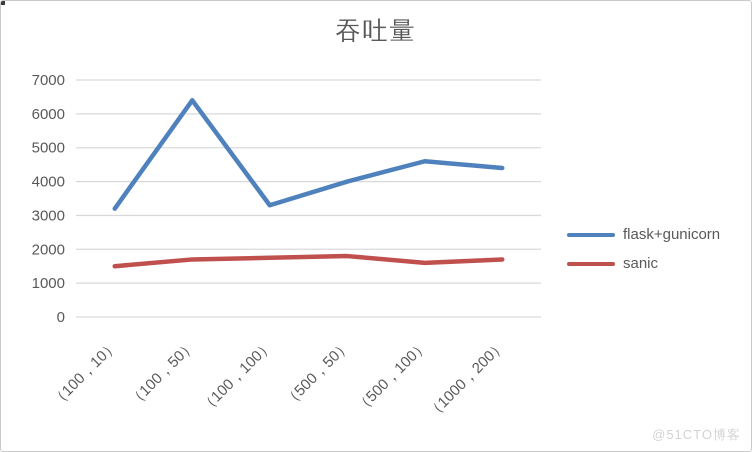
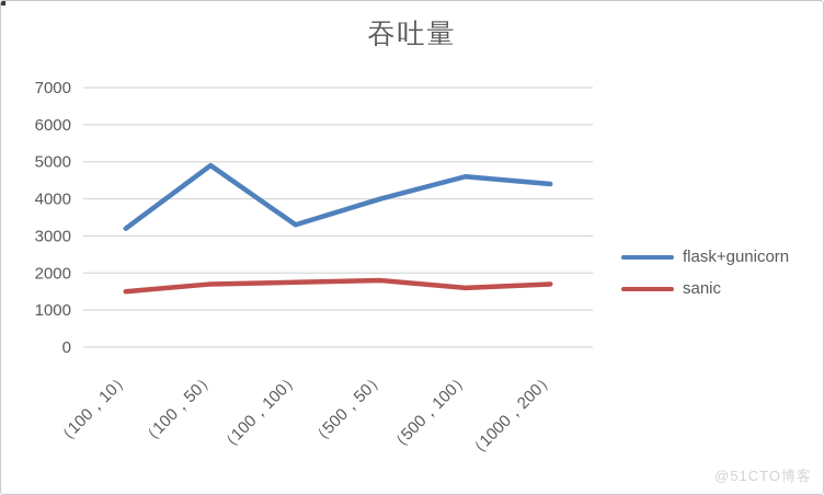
flask+gunicorn/（100，50）: 6400 -> 4900
